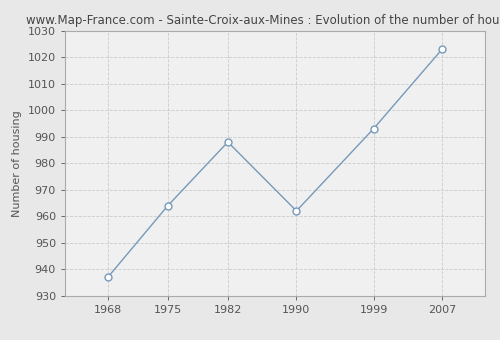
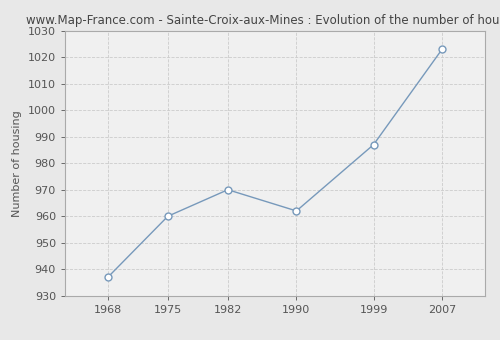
1975: 964 -> 960
1982: 988 -> 970
1999: 993 -> 987
